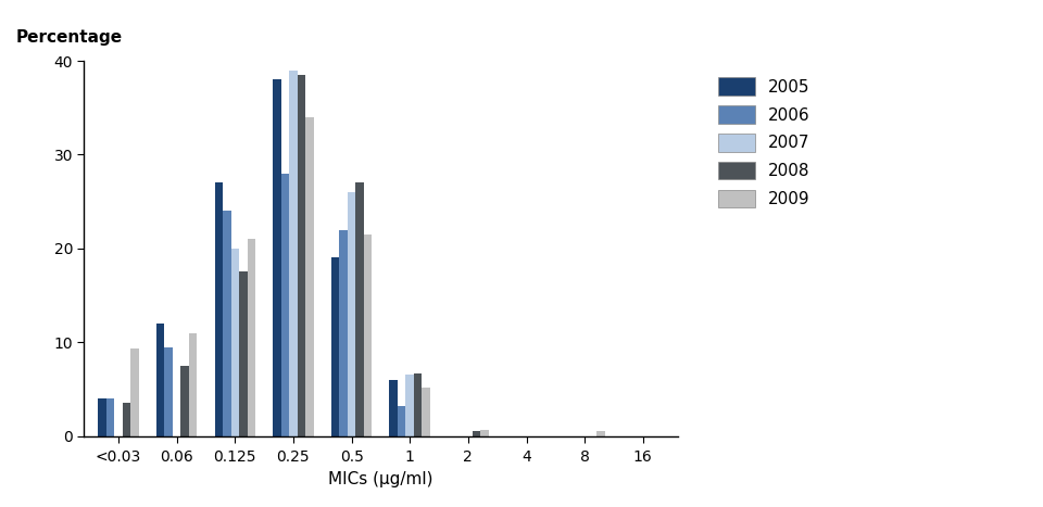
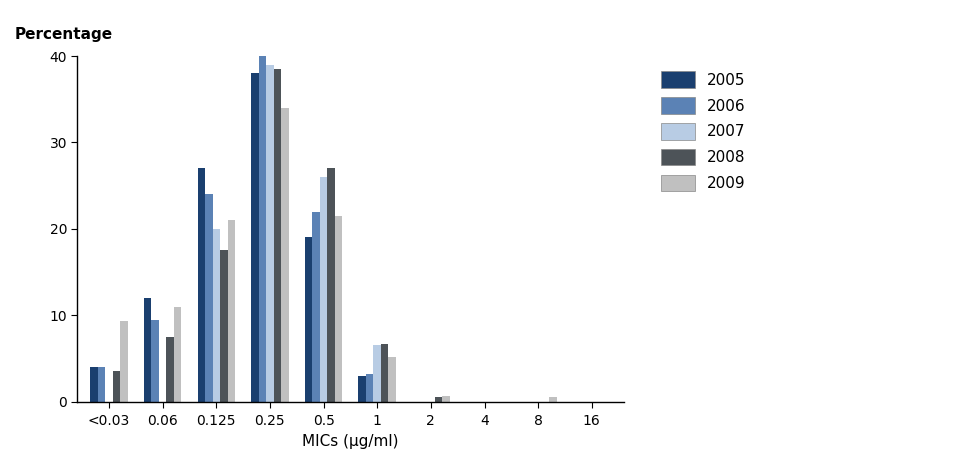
2006/0.25: 28.0 -> 40.0
2005/1: 6 -> 3
